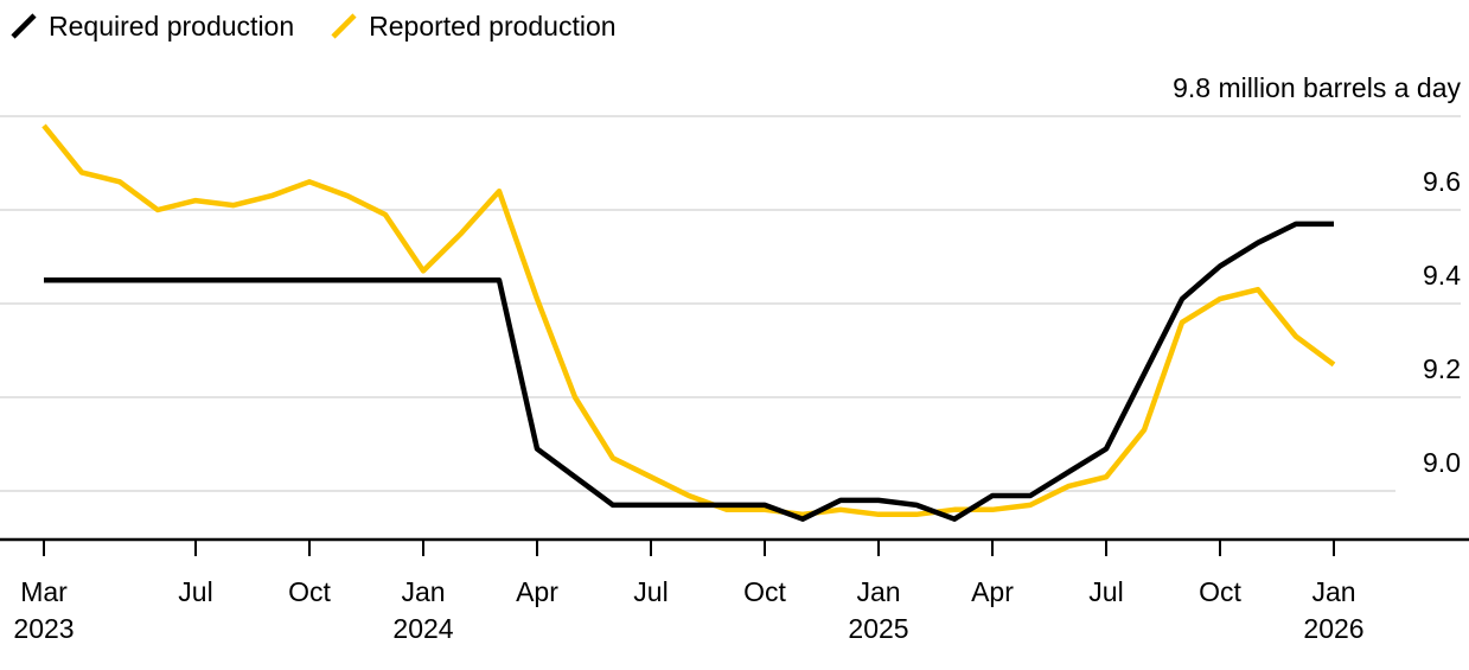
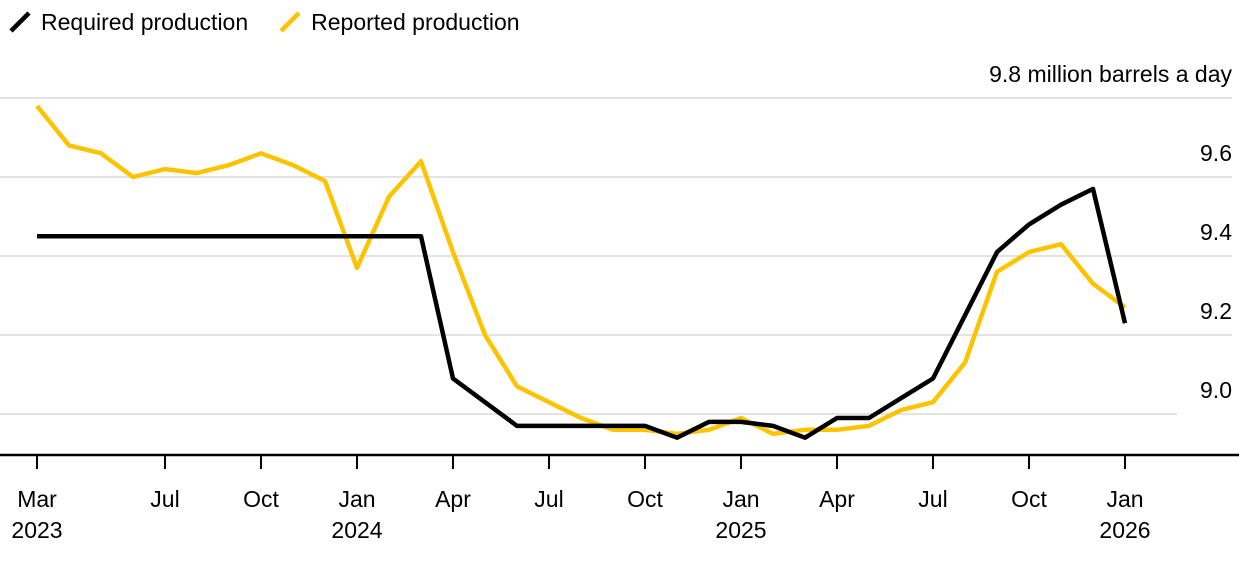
Reported production/Jan 2024: 9.47 -> 9.37
Reported production/Jan 2025: 8.95 -> 8.99
Required production/Jan 2026: 9.57 -> 9.23
